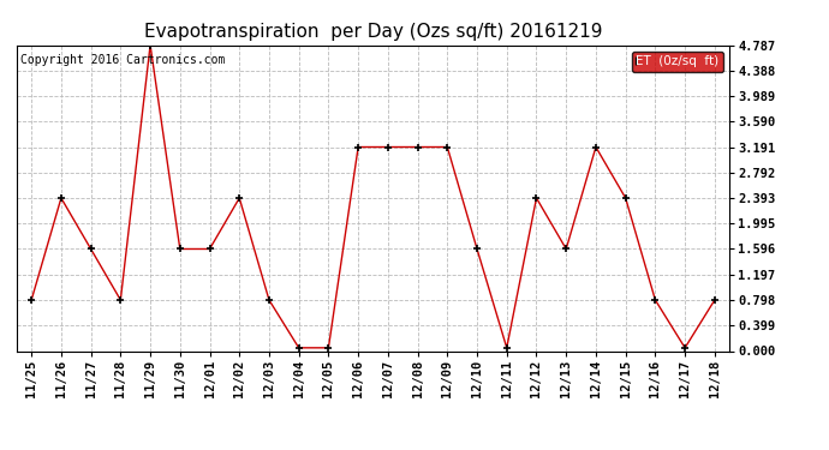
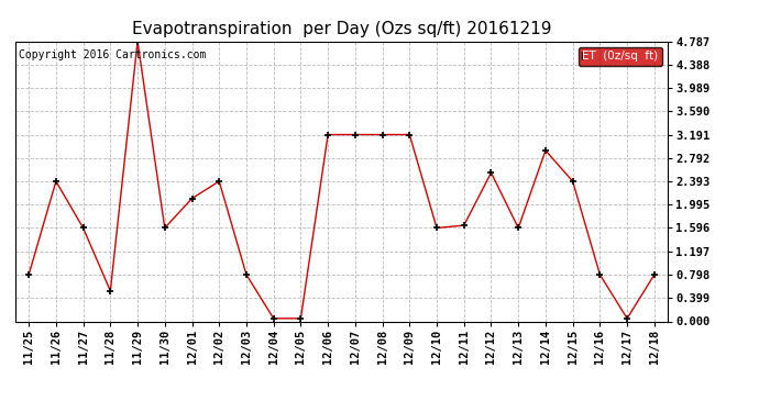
11/28: 0.80 -> 0.52
12/01: 1.60 -> 2.10
12/11: 0.05 -> 1.64
12/12: 2.39 -> 2.54
12/14: 3.19 -> 2.92
